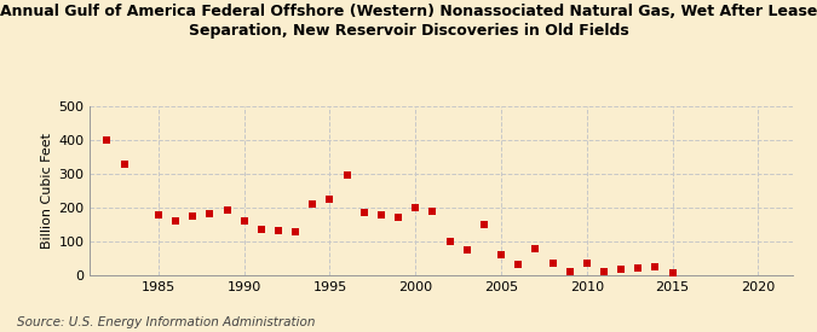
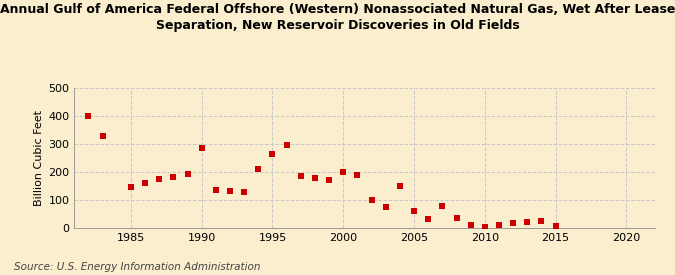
1985: 180 -> 148
1990: 160 -> 285
1995: 225 -> 263
2010: 35 -> 5
